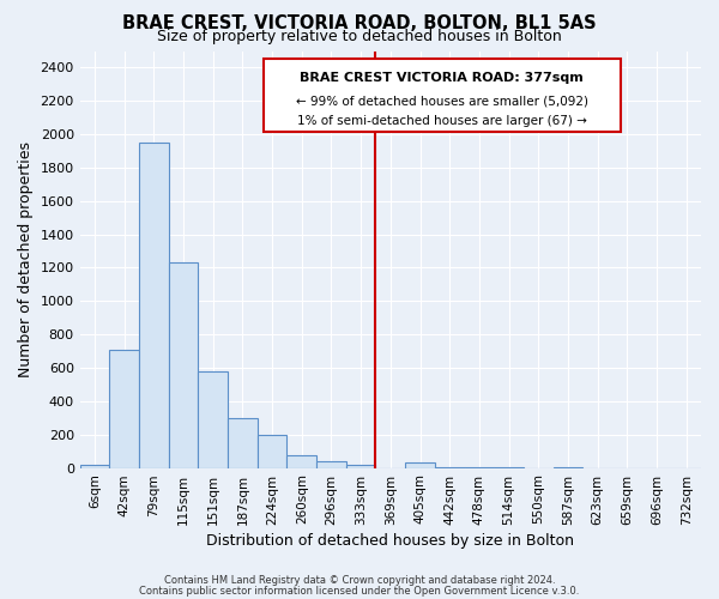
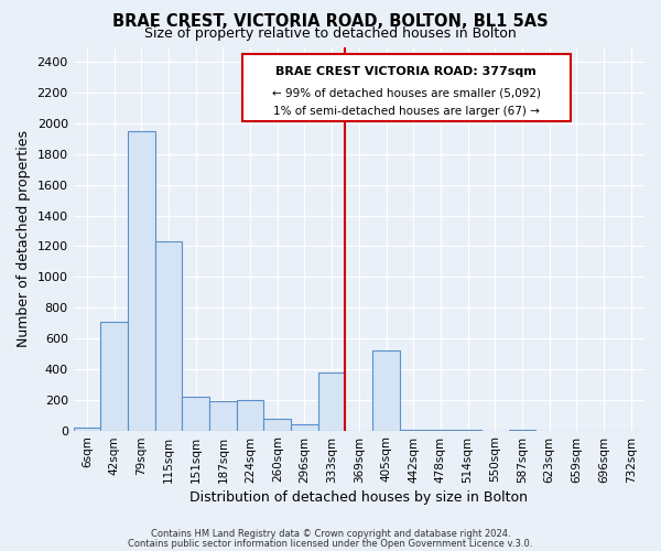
151sqm: 580 -> 220
187sqm: 300 -> 190
333sqm: 20 -> 380
405sqm: 30 -> 520
